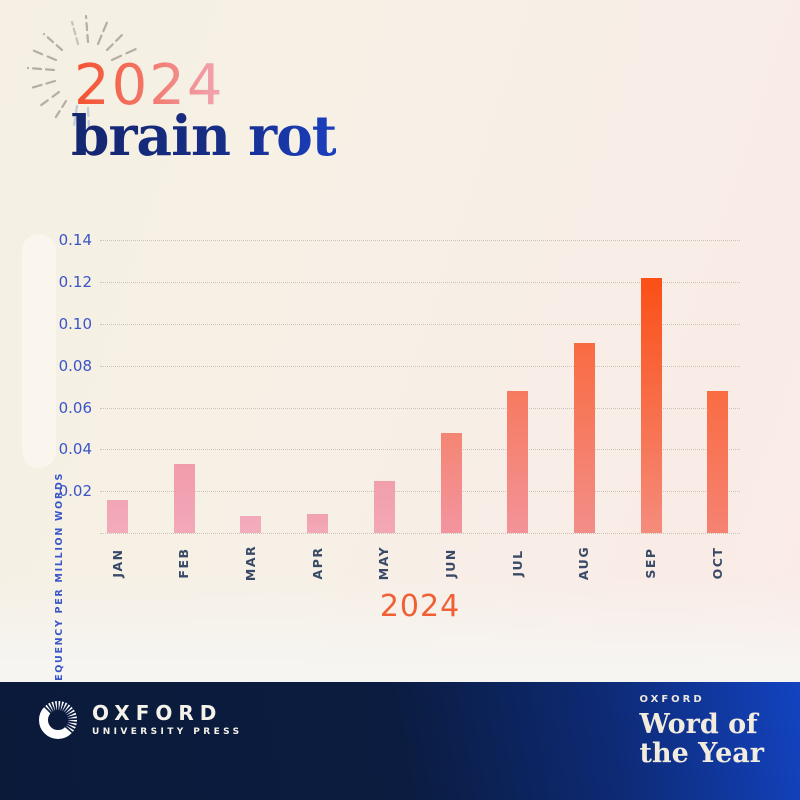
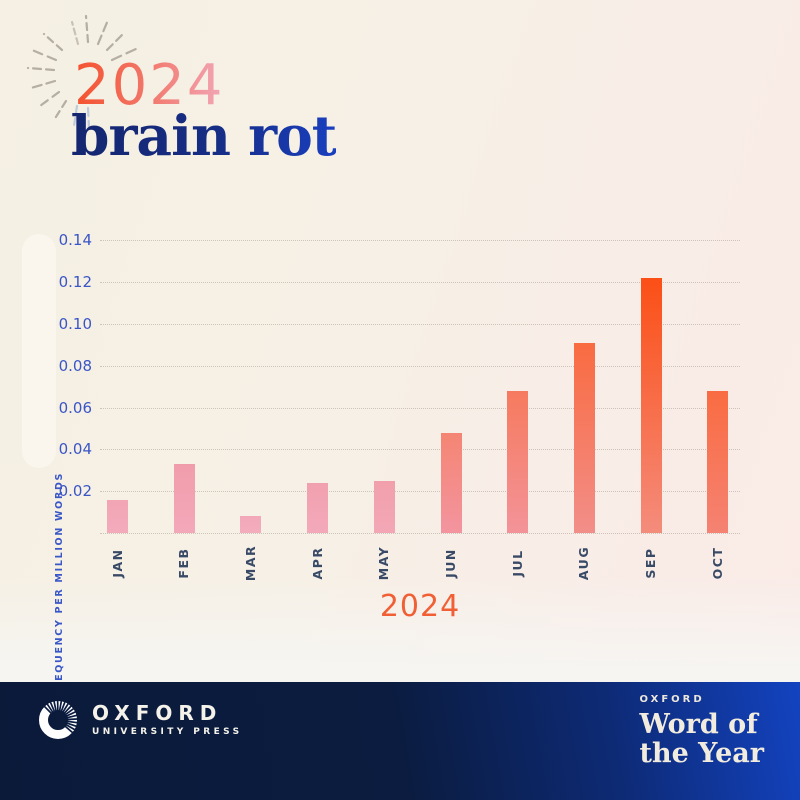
APR: 0.009 -> 0.024
